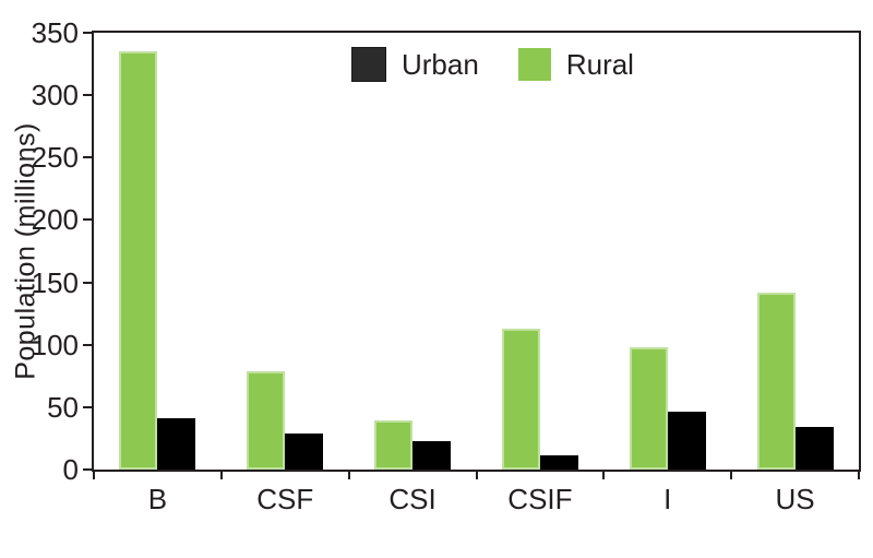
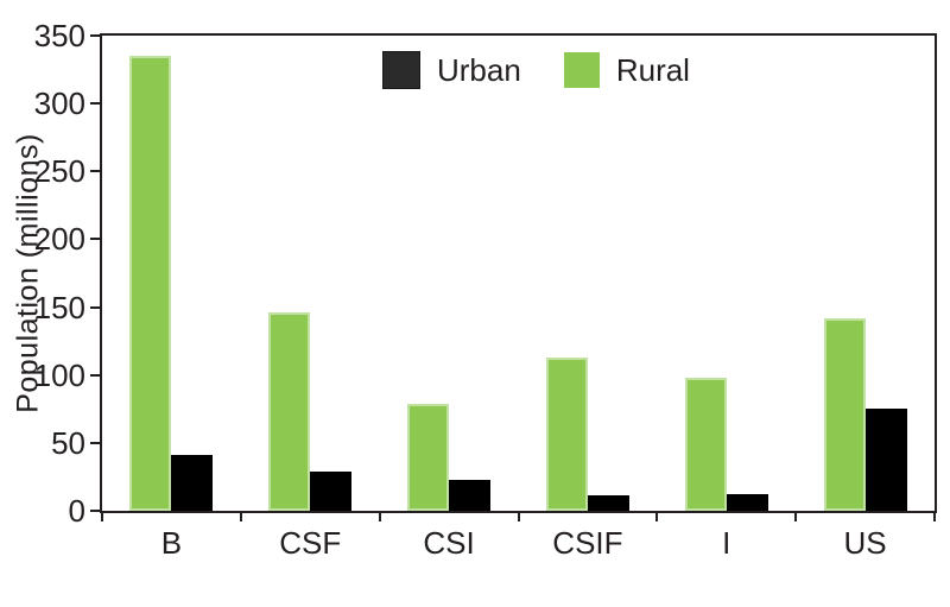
Rural/CSF: 79 -> 146
Rural/CSI: 39 -> 79
Urban/I: 46 -> 12
Urban/US: 34 -> 75
